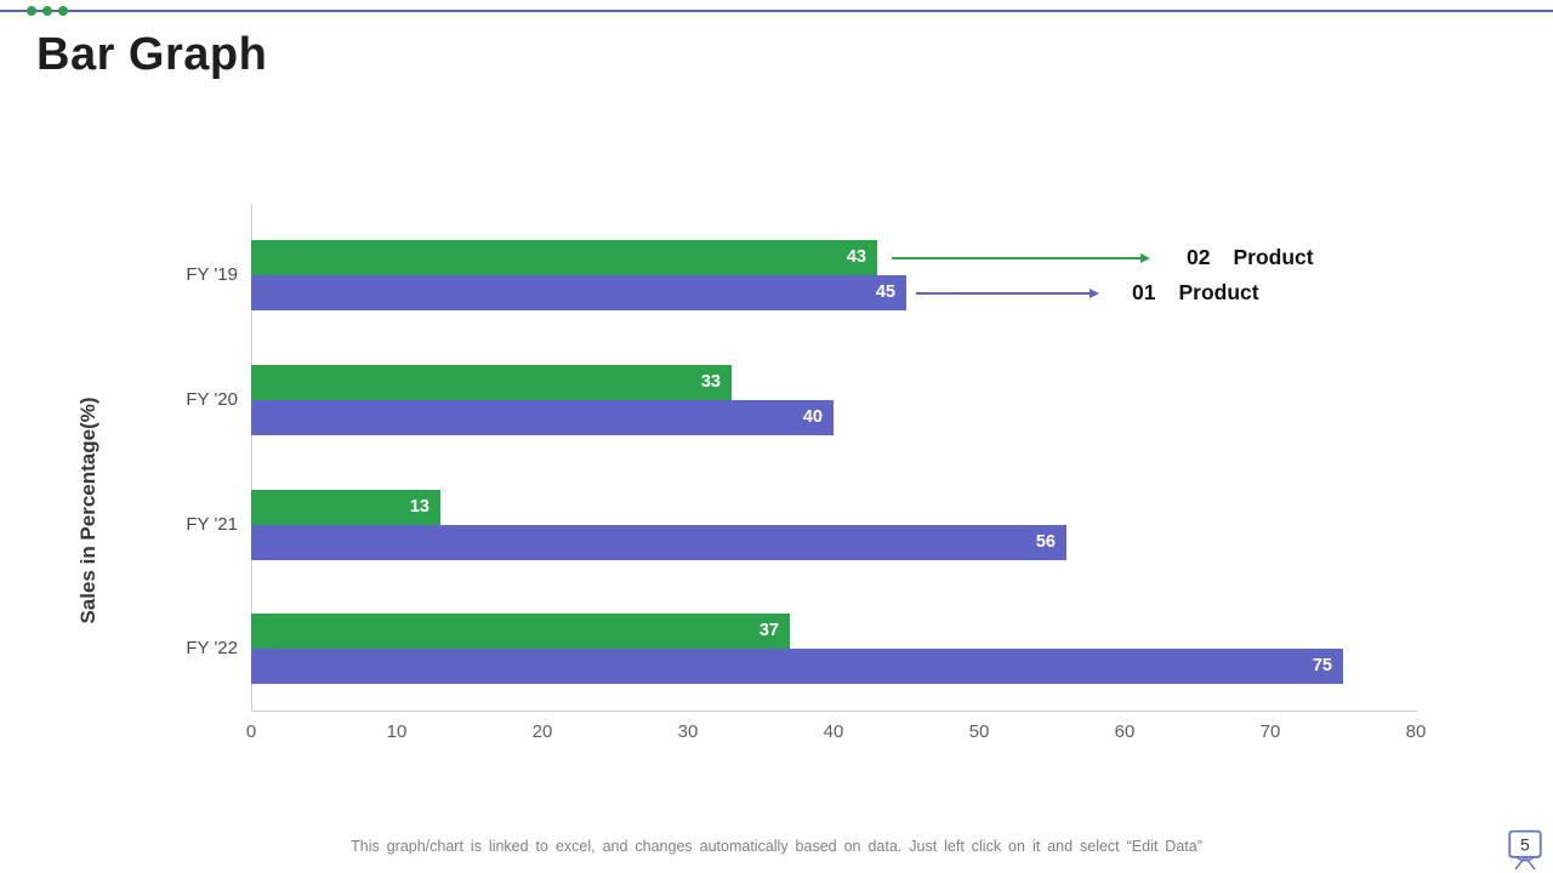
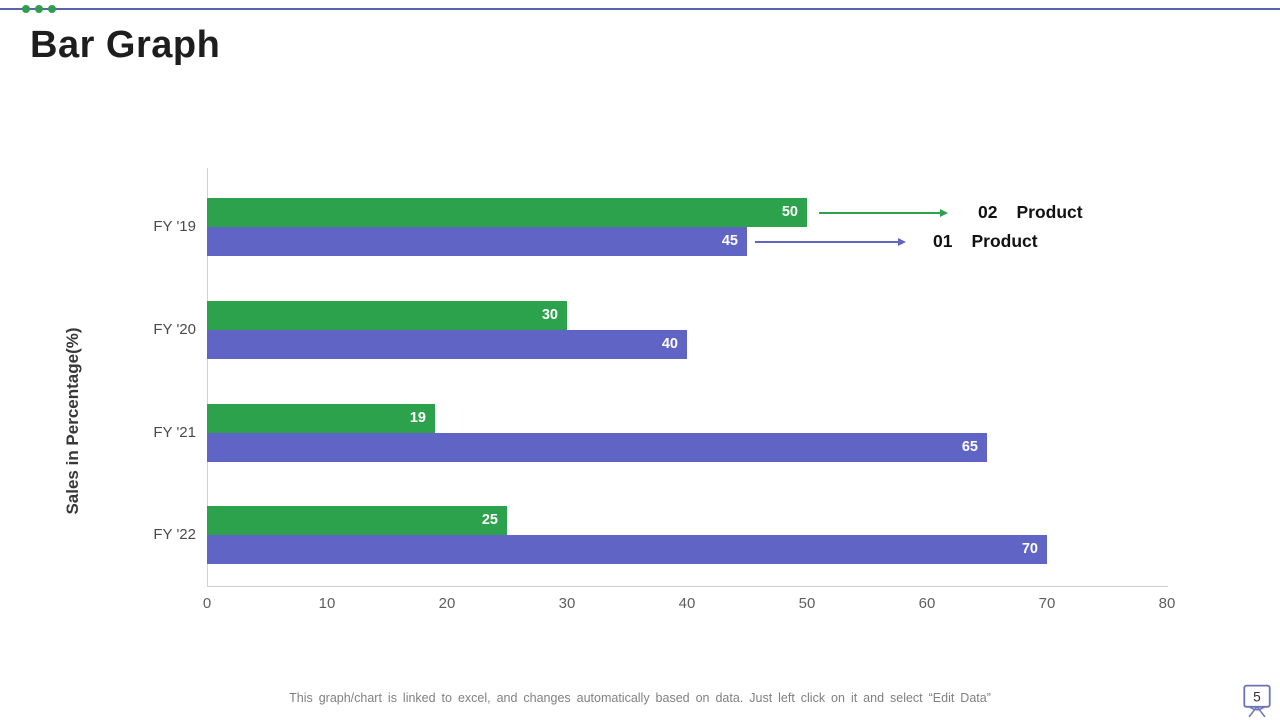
02 Product/FY '19: 43 -> 50
02 Product/FY '20: 33 -> 30
02 Product/FY '21: 13 -> 19
01 Product/FY '21: 56 -> 65
02 Product/FY '22: 37 -> 25
01 Product/FY '22: 75 -> 70
